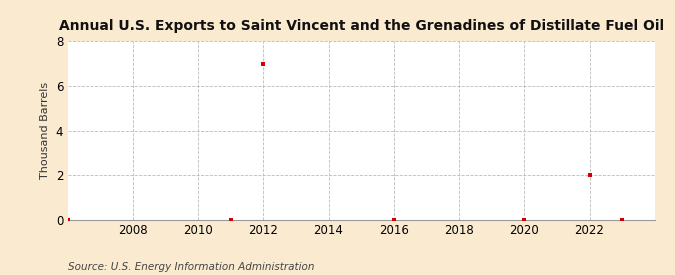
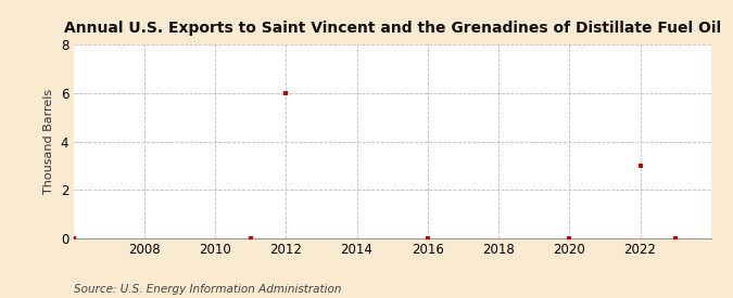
2012: 7 -> 6
2022: 2 -> 3
